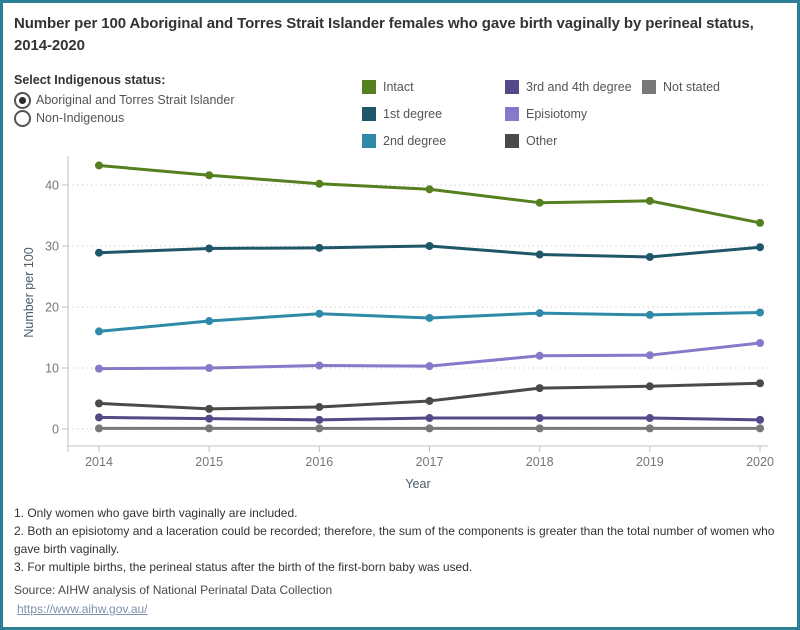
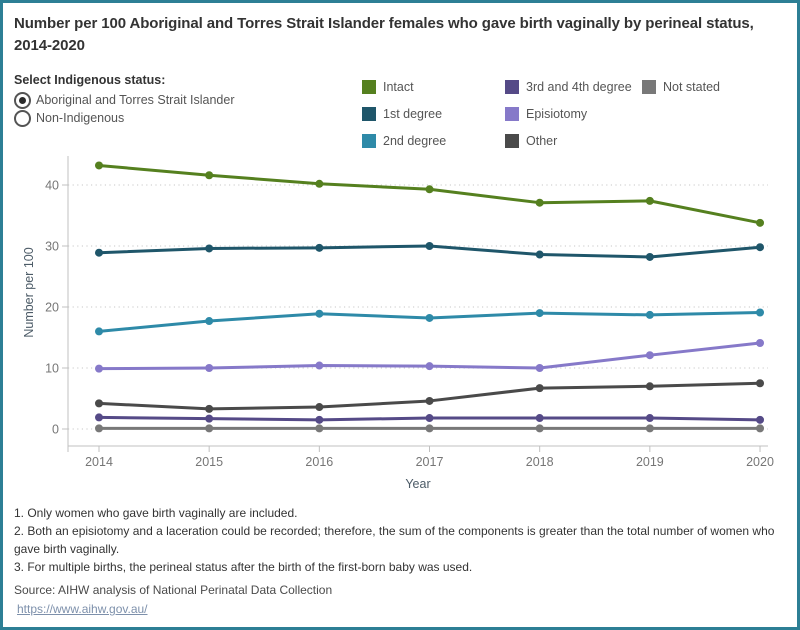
Episiotomy/2018: 12 -> 10
